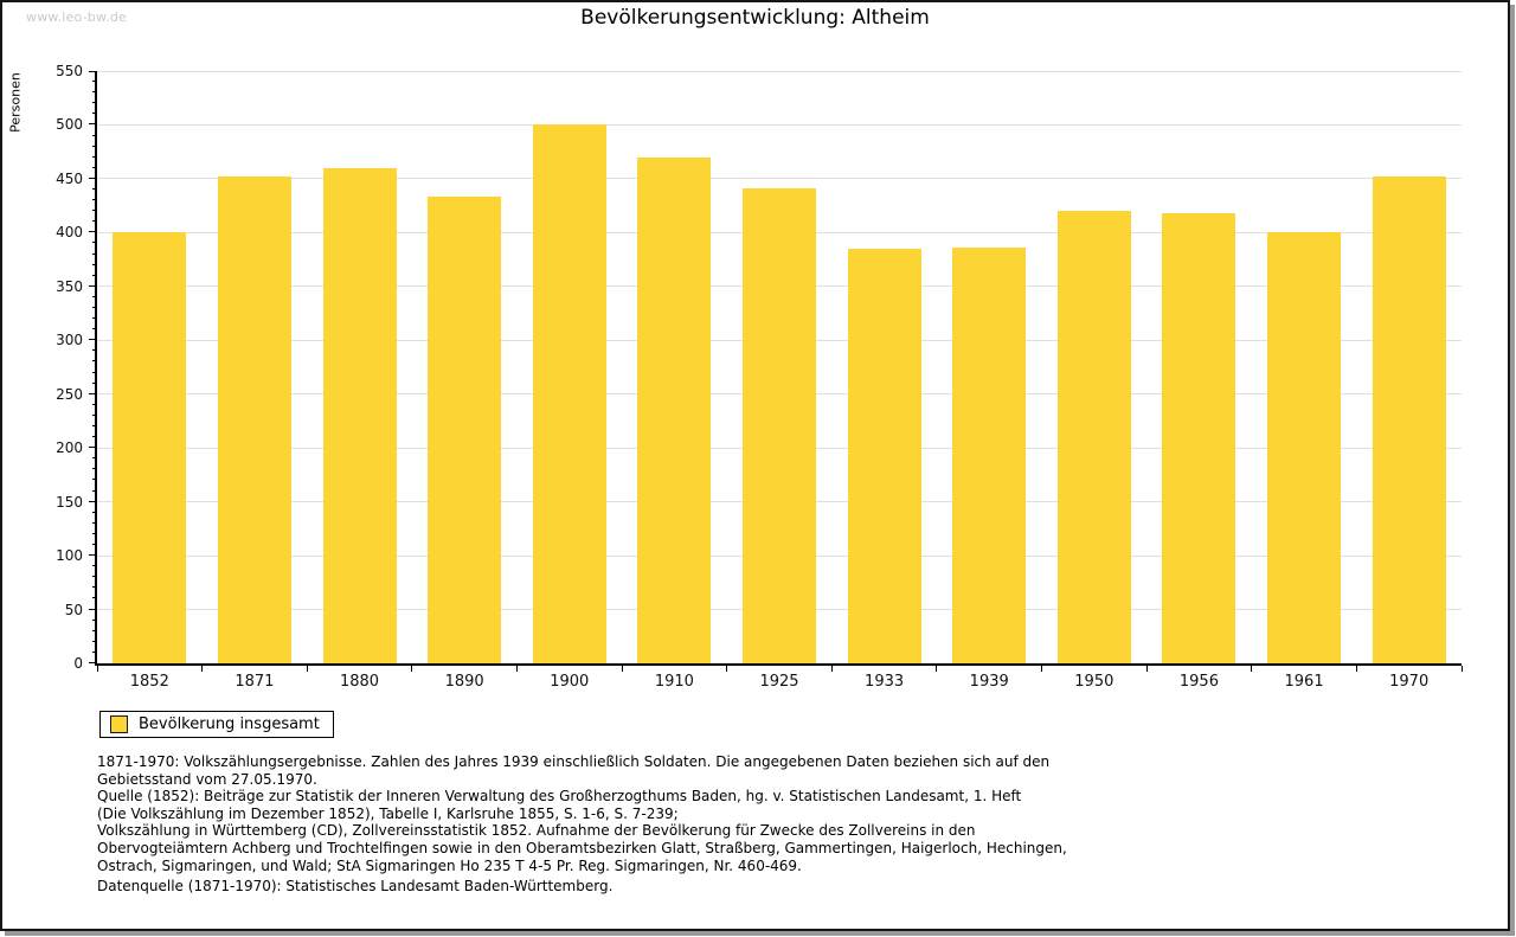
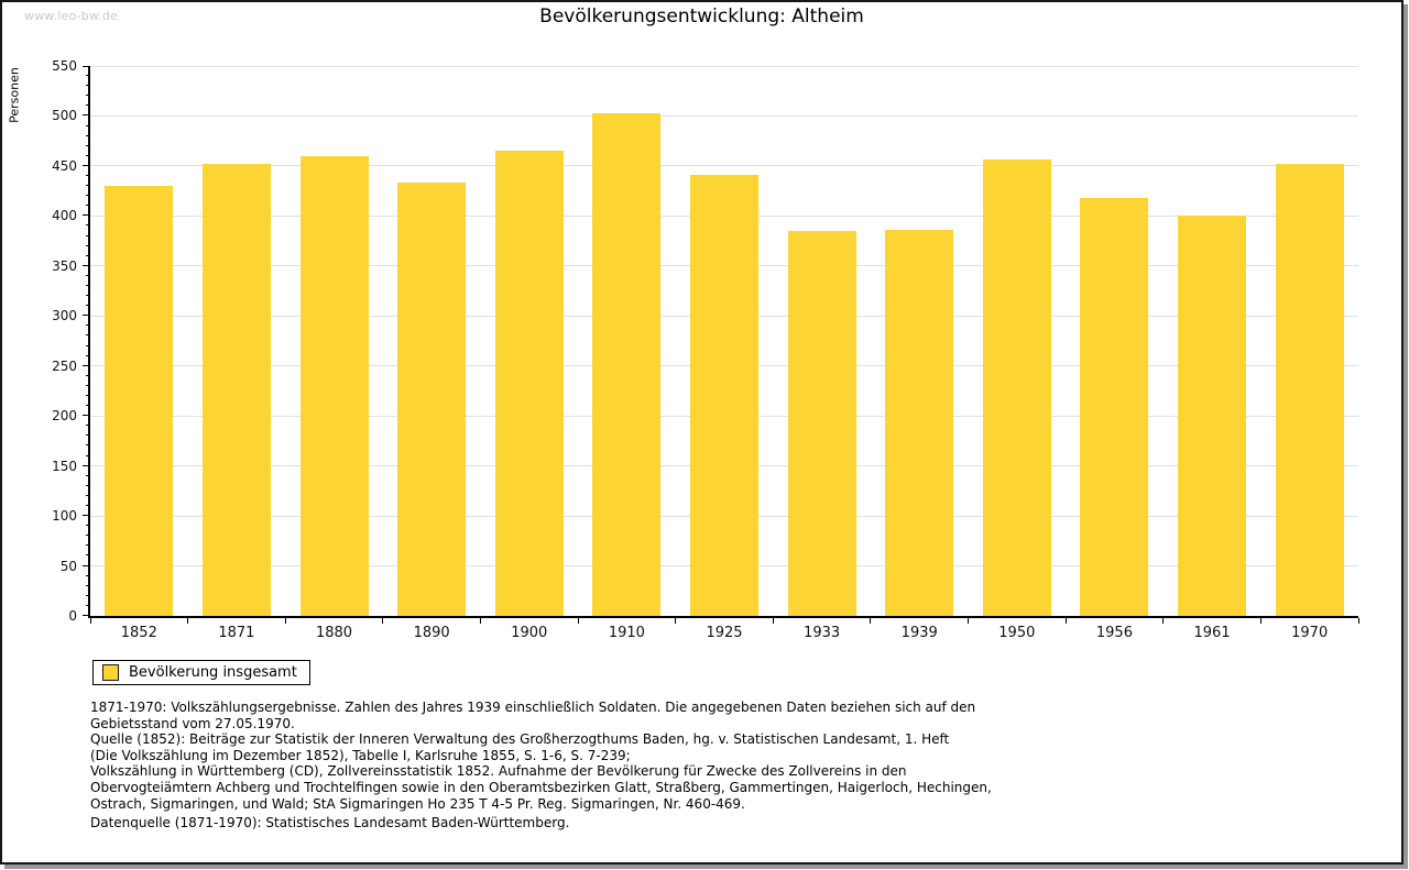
1852: 400 -> 430
1900: 500 -> 460
1910: 470 -> 500
1950: 420 -> 460
